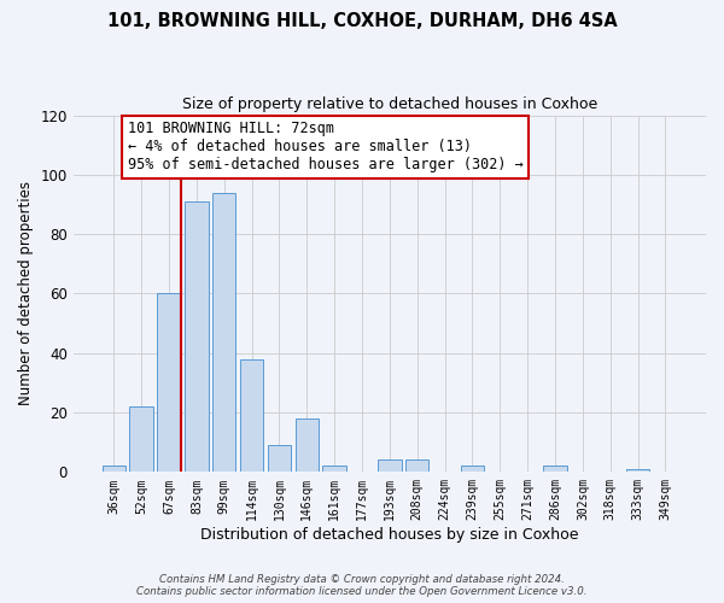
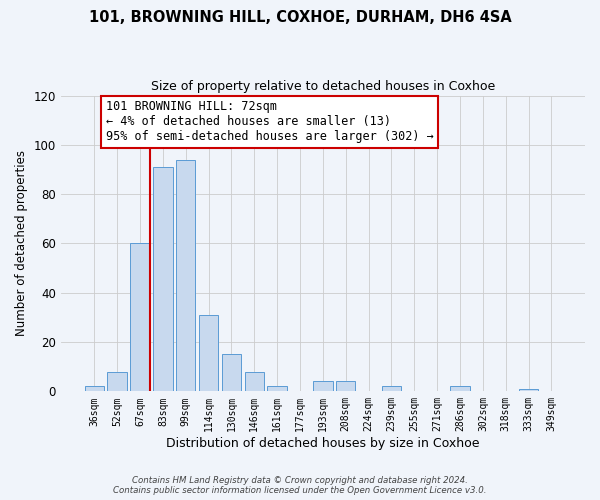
52sqm: 22 -> 8
114sqm: 38 -> 31
130sqm: 9 -> 15
146sqm: 18 -> 8
